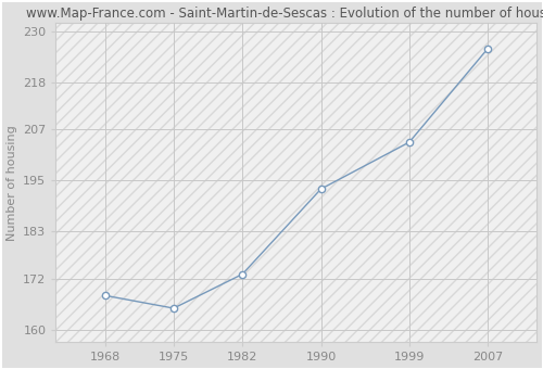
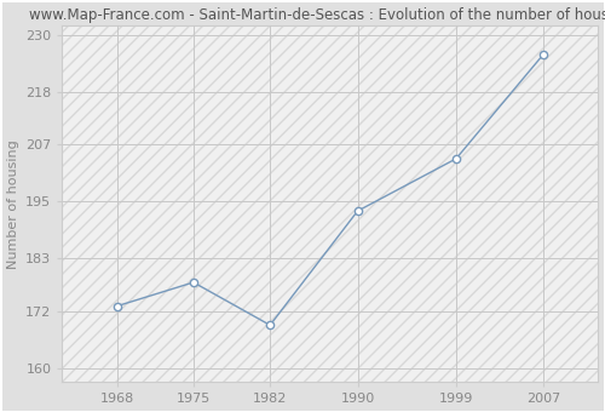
1968: 168 -> 173
1975: 165 -> 178
1982: 173 -> 169
